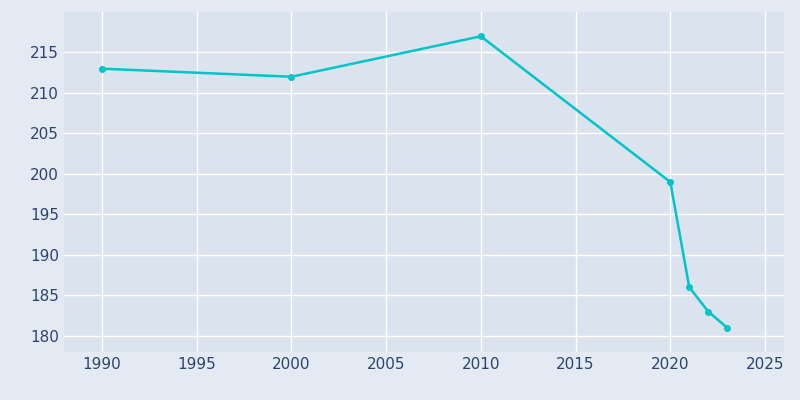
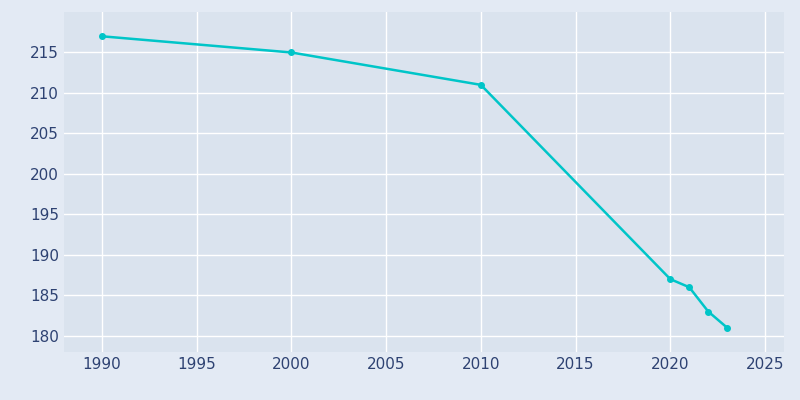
1990: 213 -> 217
2000: 212 -> 215
2010: 217 -> 211
2020: 199 -> 187
